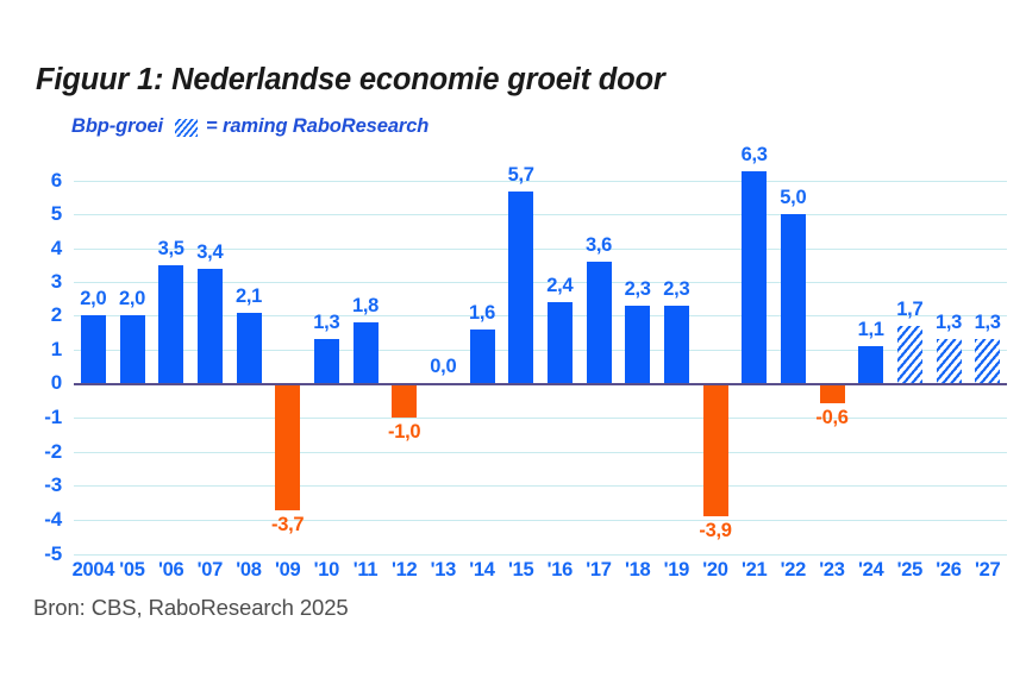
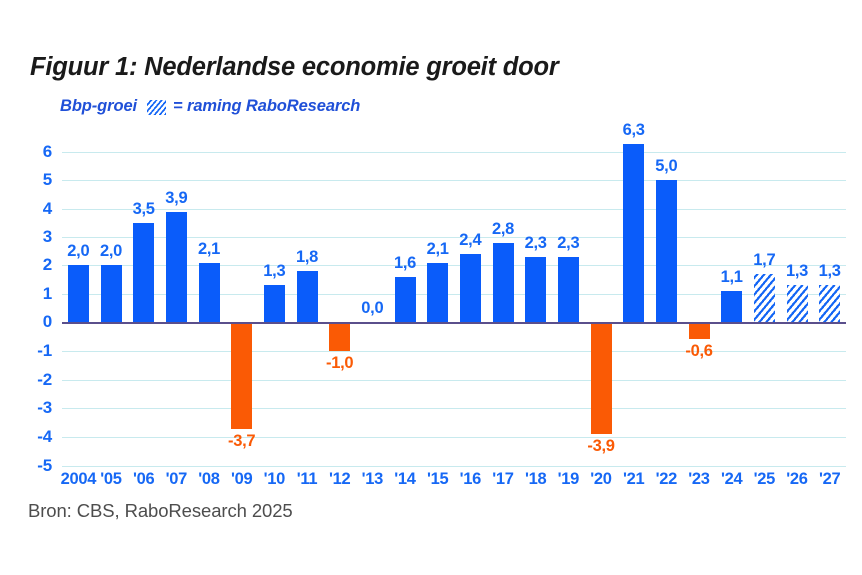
'07: 3,4 -> 3,9
'15: 5,7 -> 2,1
'17: 3,6 -> 2,8
